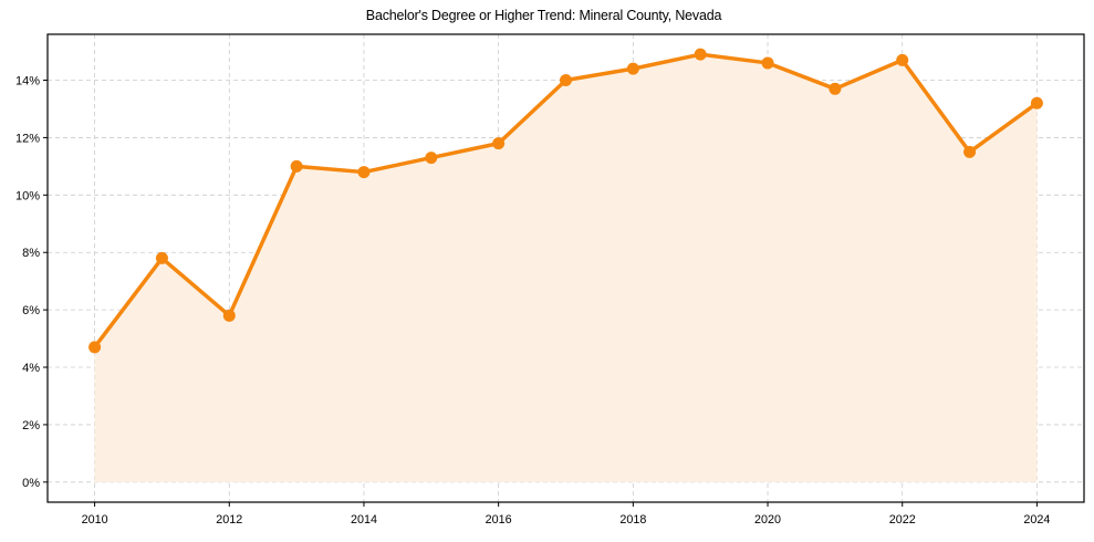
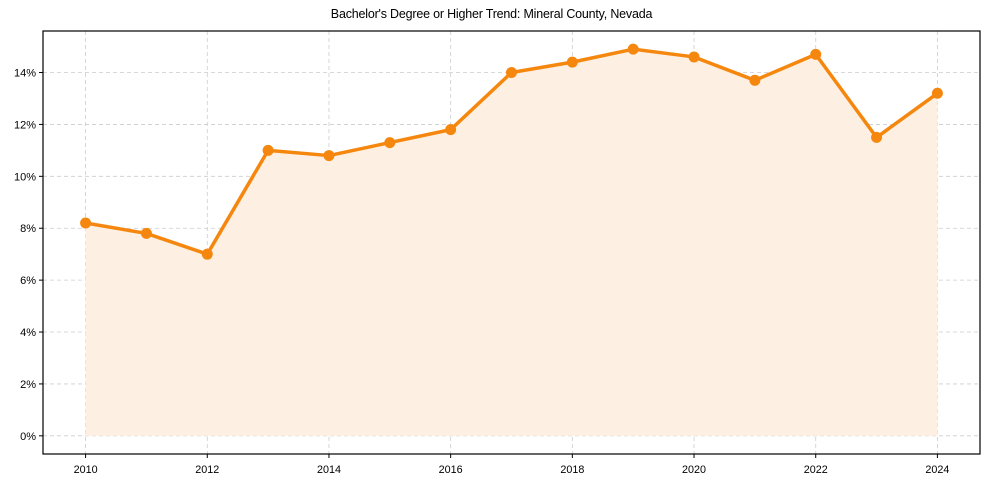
2010: 4.7% -> 8.2%
2012: 5.8% -> 7.0%
